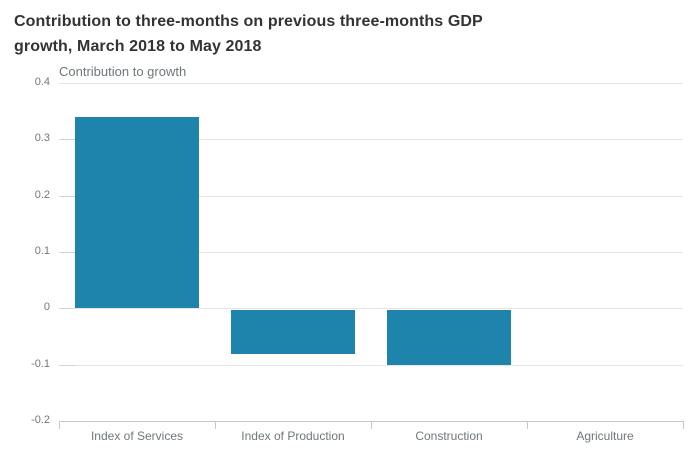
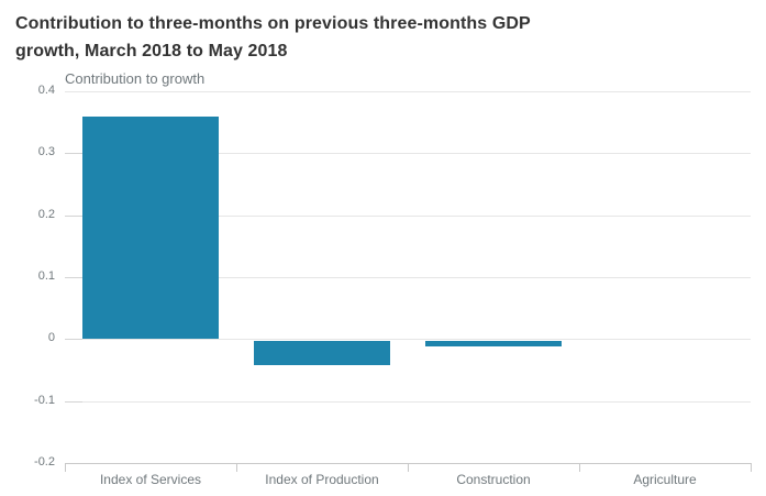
Index of Services: 0.34 -> 0.36
Index of Production: -0.08 -> -0.04
Construction: -0.10 -> -0.01
